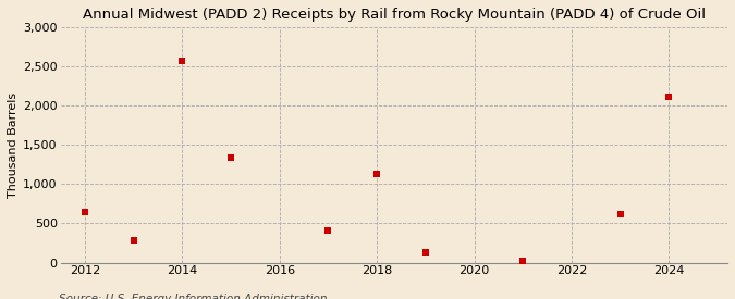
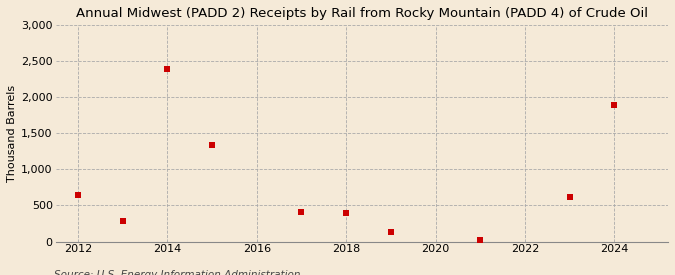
2014: 2,580 -> 2,400
2018: 1,130 -> 400
2024: 2,110 -> 1,900
